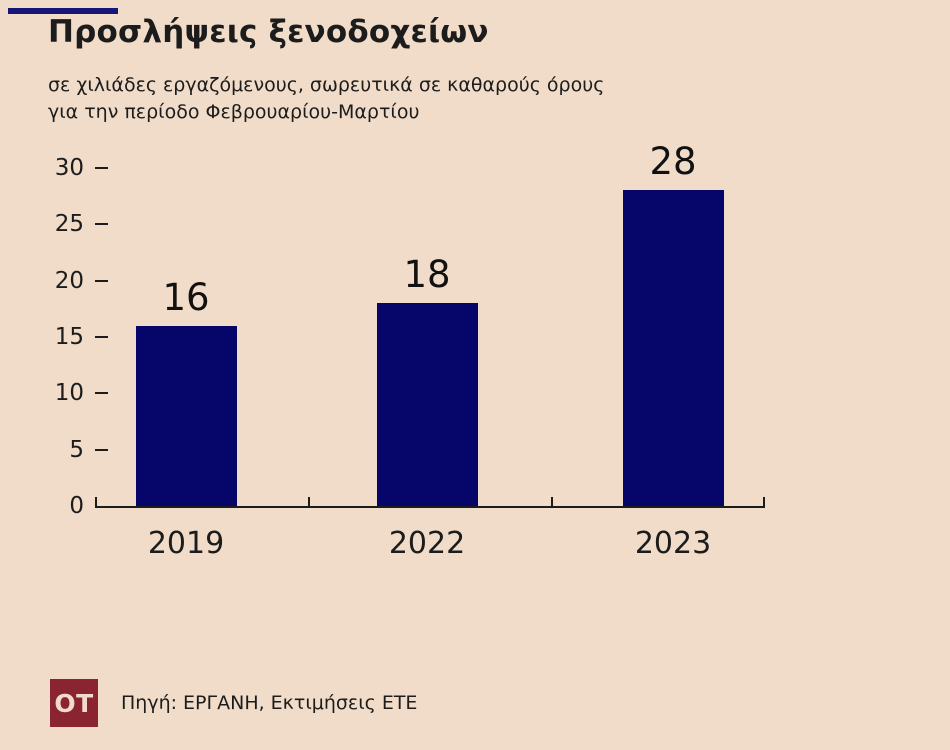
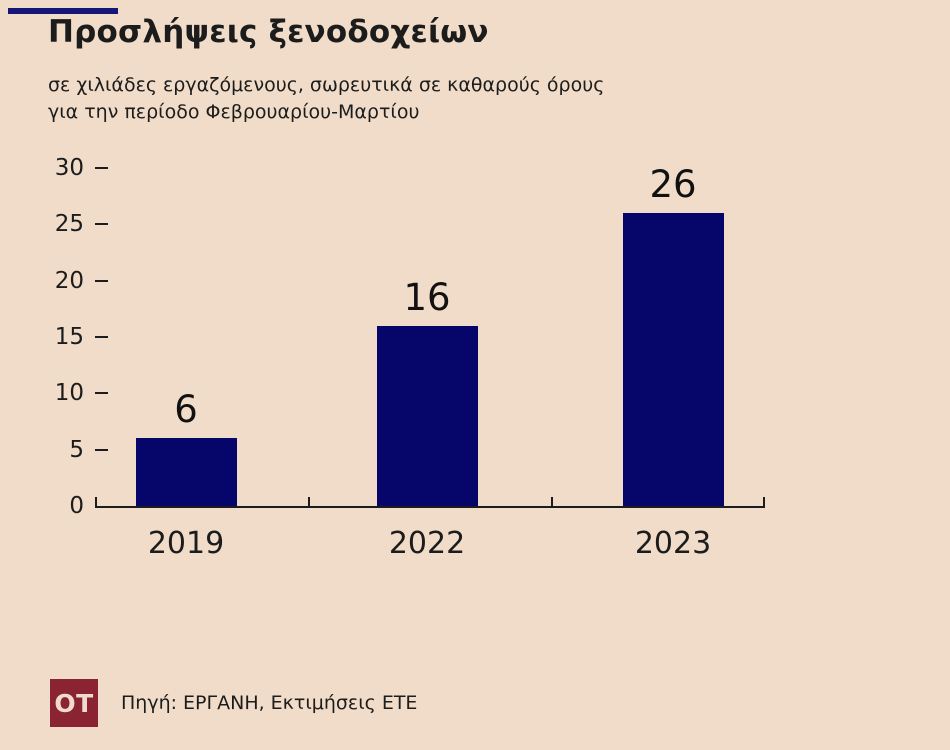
2019: 16 -> 6
2022: 18 -> 16
2023: 28 -> 26
